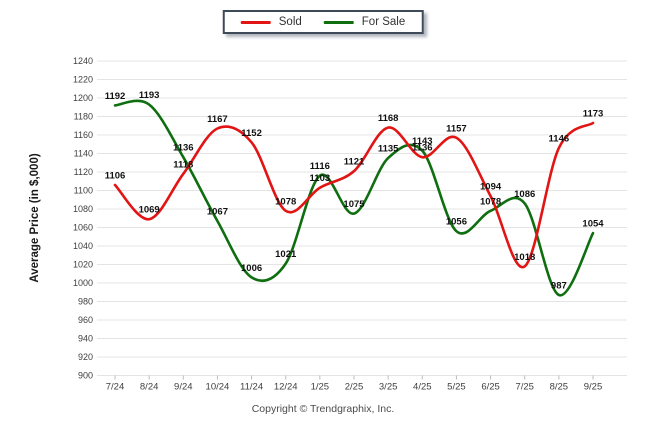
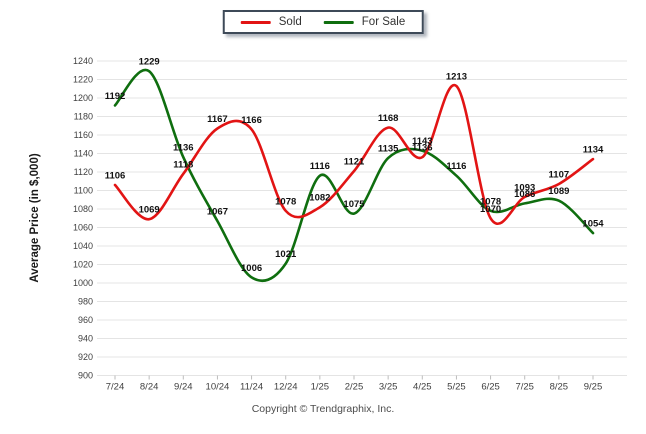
For Sale/8/24: 1193 -> 1229
Sold/11/24: 1152 -> 1166
Sold/1/25: 1103 -> 1082
Sold/5/25: 1157 -> 1213
For Sale/5/25: 1056 -> 1116
Sold/6/25: 1094 -> 1070
Sold/7/25: 1018 -> 1093
Sold/8/25: 1146 -> 1107
For Sale/8/25: 987 -> 1089
Sold/9/25: 1173 -> 1134
